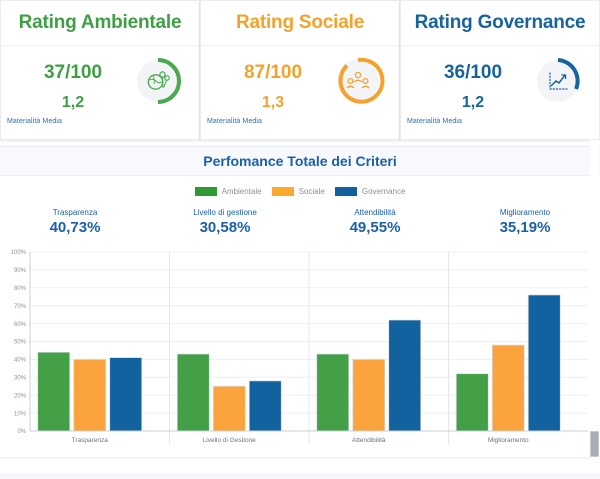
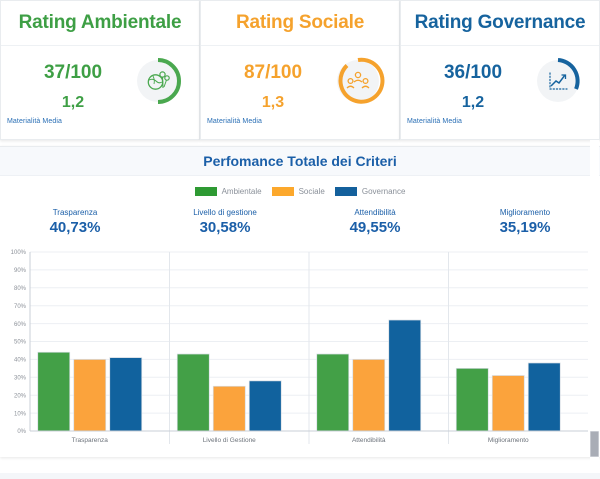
Ambientale/Miglioramento: 32% -> 35%
Sociale/Miglioramento: 48% -> 31%
Governance/Miglioramento: 76% -> 38%
